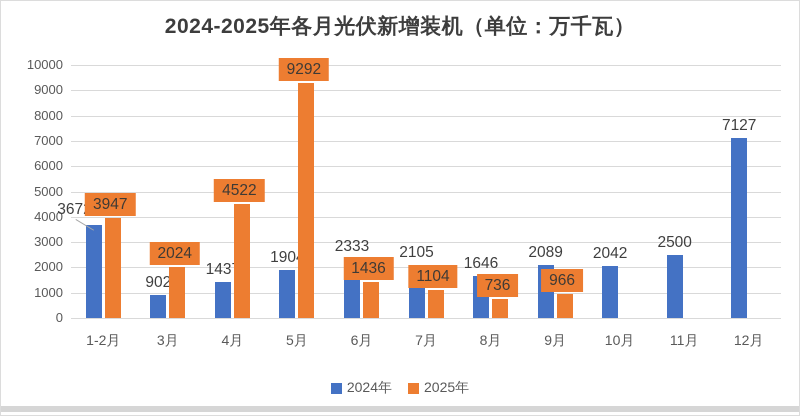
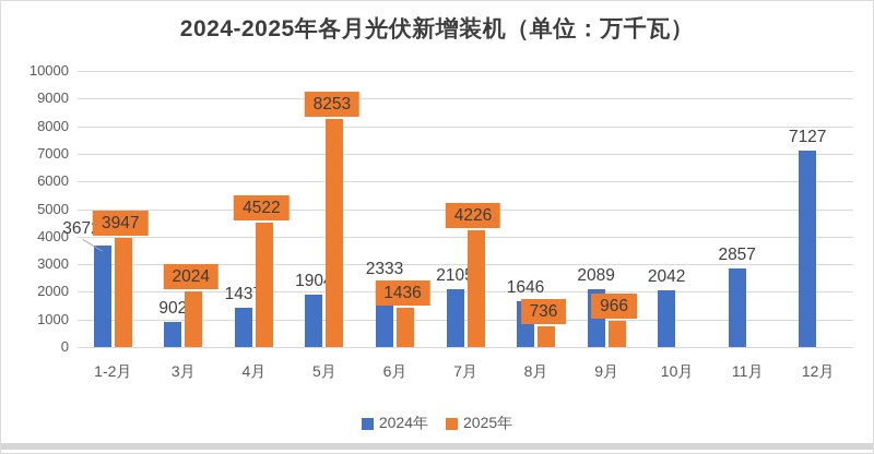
2025年/5月: 9292 -> 8253
2025年/7月: 1104 -> 4226
2024年/11月: 2500 -> 2857
